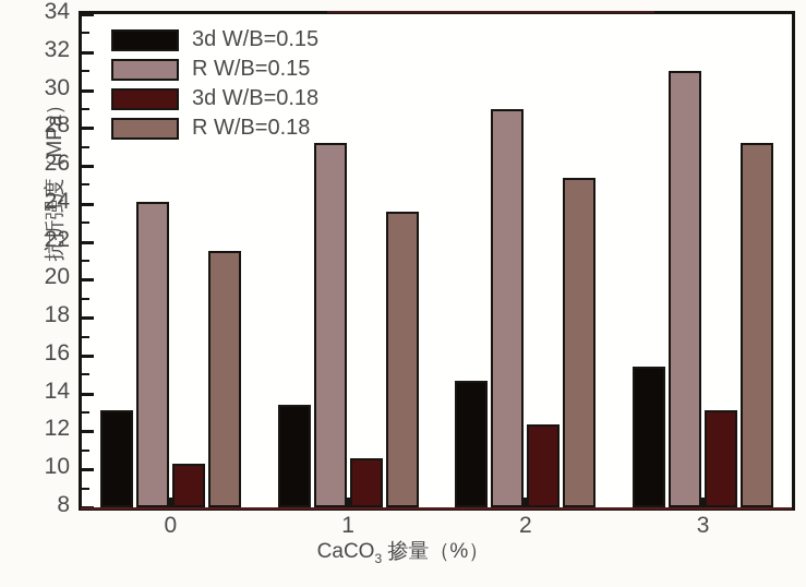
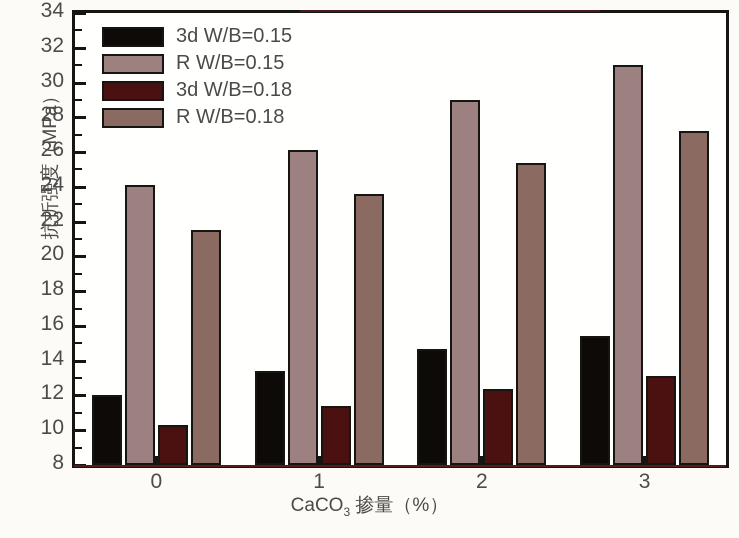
3d W/B=0.15/0: 13.1 -> 12.0
R W/B=0.15/1: 27.2 -> 26.1
3d W/B=0.18/1: 10.6 -> 11.4
